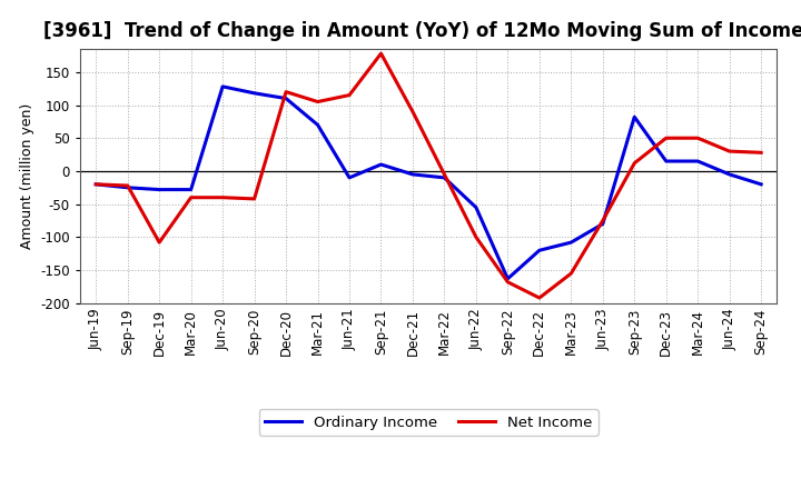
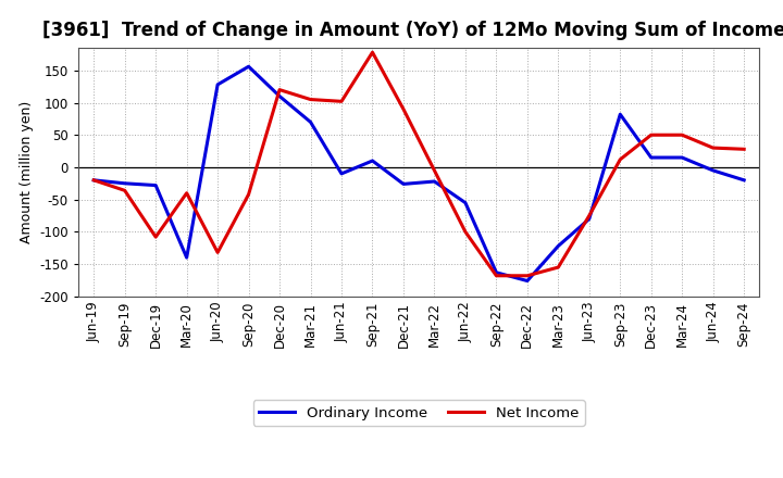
Net Income/Sep-19: -22 -> -36
Ordinary Income/Mar-20: -28 -> -140
Net Income/Jun-20: -40 -> -132
Ordinary Income/Sep-20: 118 -> 156
Net Income/Jun-21: 115 -> 102
Ordinary Income/Dec-21: -5 -> -26
Ordinary Income/Mar-22: -10 -> -22
Ordinary Income/Dec-22: -120 -> -176
Net Income/Dec-22: -192 -> -168
Ordinary Income/Mar-23: -108 -> -122
